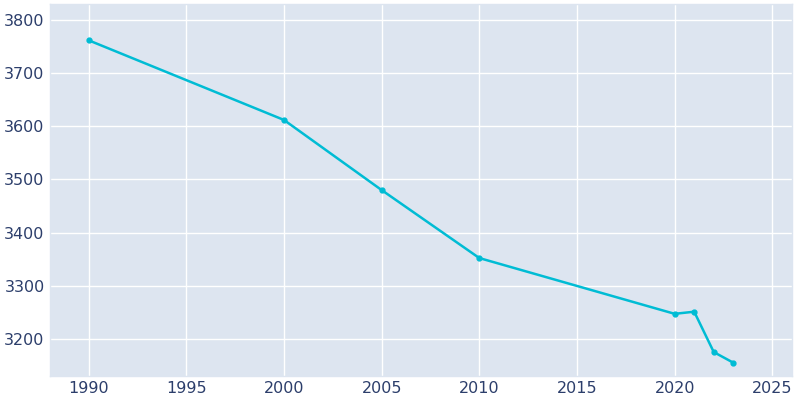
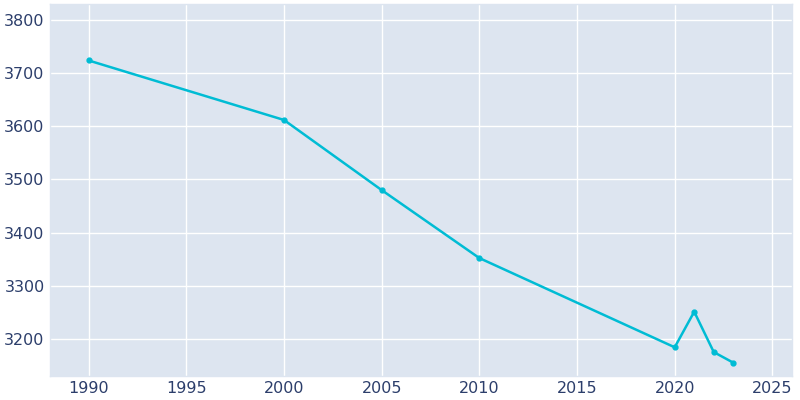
1990: 3762 -> 3724
2020: 3247 -> 3184
